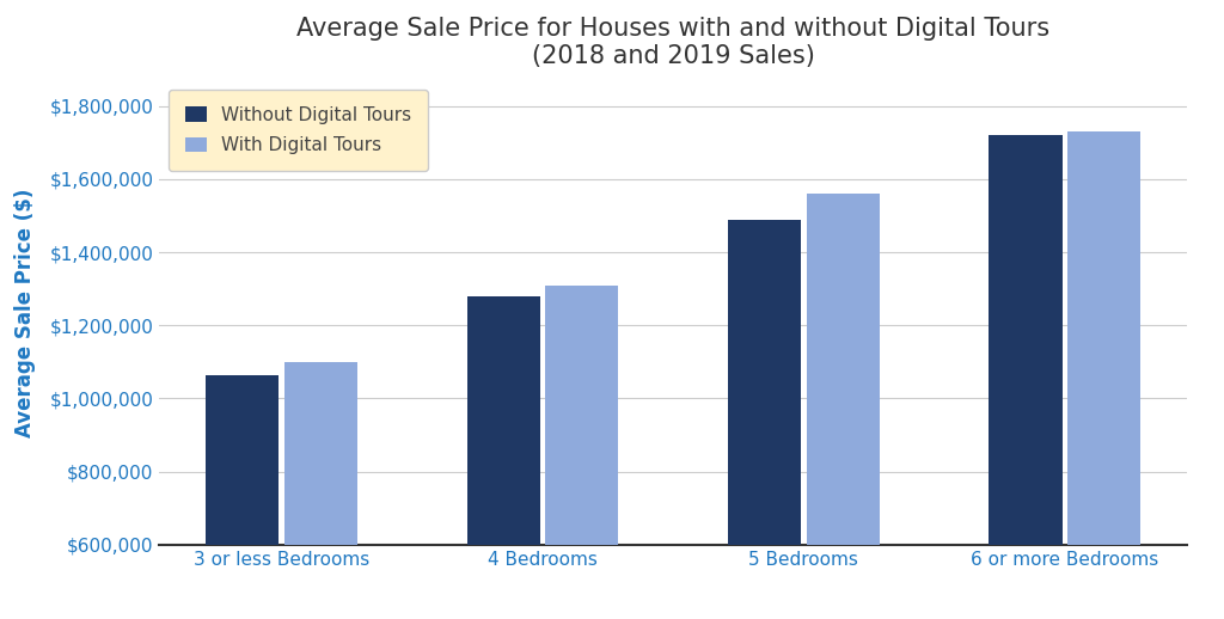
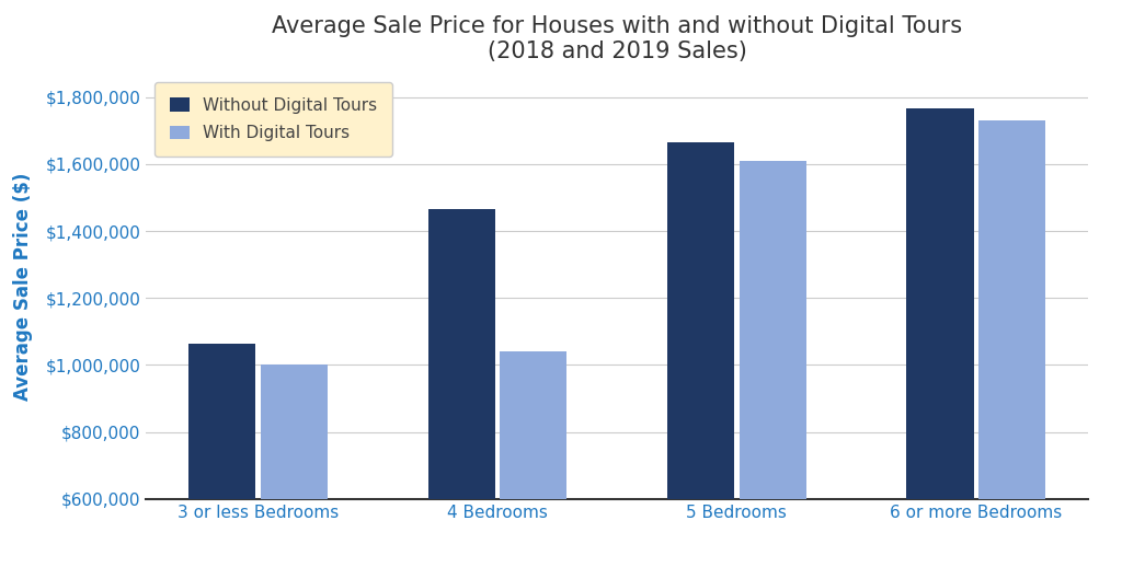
With Digital Tours/3 or less Bedrooms: $1,100,000 -> $1,000,000
Without Digital Tours/4 Bedrooms: $1,280,000 -> $1,465,000
With Digital Tours/4 Bedrooms: $1,310,000 -> $1,040,000
Without Digital Tours/5 Bedrooms: $1,490,000 -> $1,665,000
With Digital Tours/5 Bedrooms: $1,560,000 -> $1,610,000
Without Digital Tours/6 or more Bedrooms: $1,720,000 -> $1,765,000
